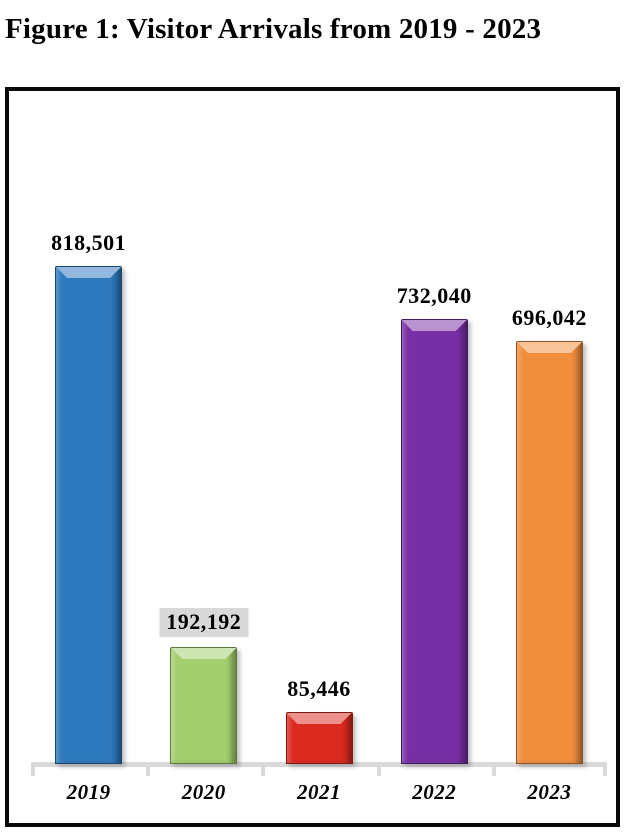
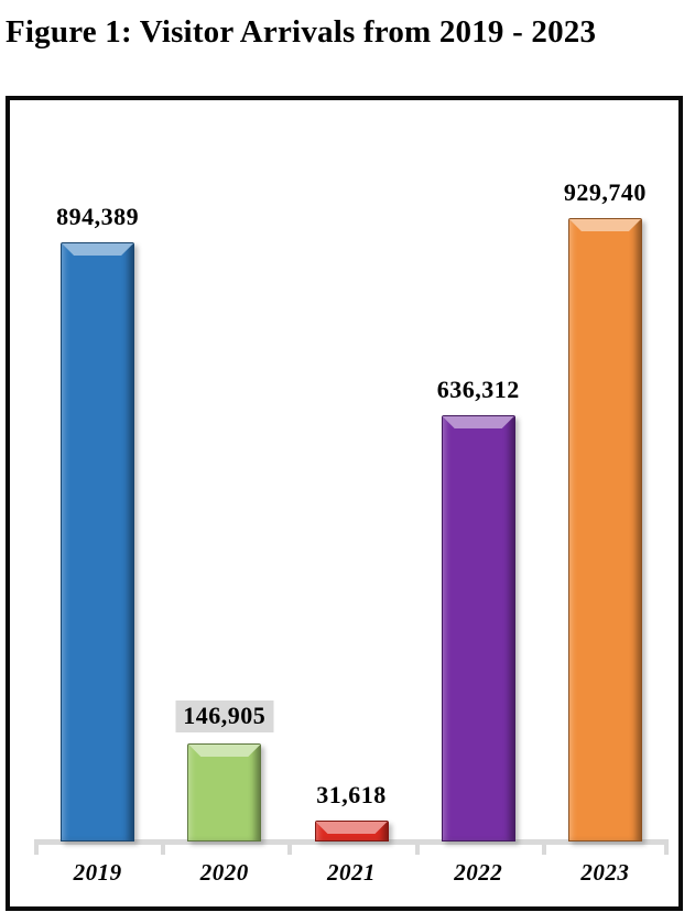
2019: 818,501 -> 894,389
2020: 192,192 -> 146,905
2021: 85,446 -> 31,618
2022: 732,040 -> 636,312
2023: 696,042 -> 929,740
